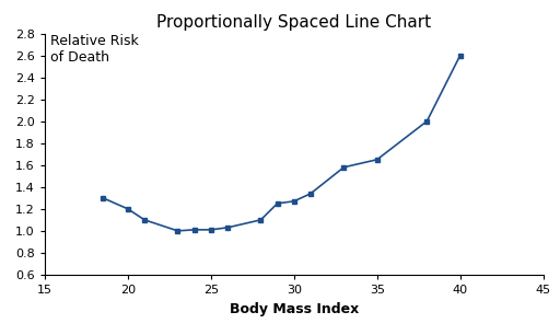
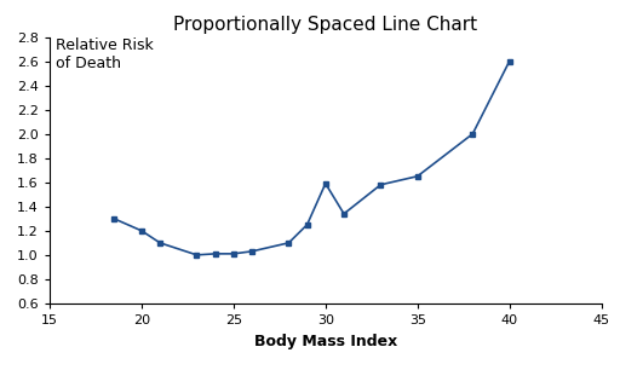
30: 1.27 -> 1.59
